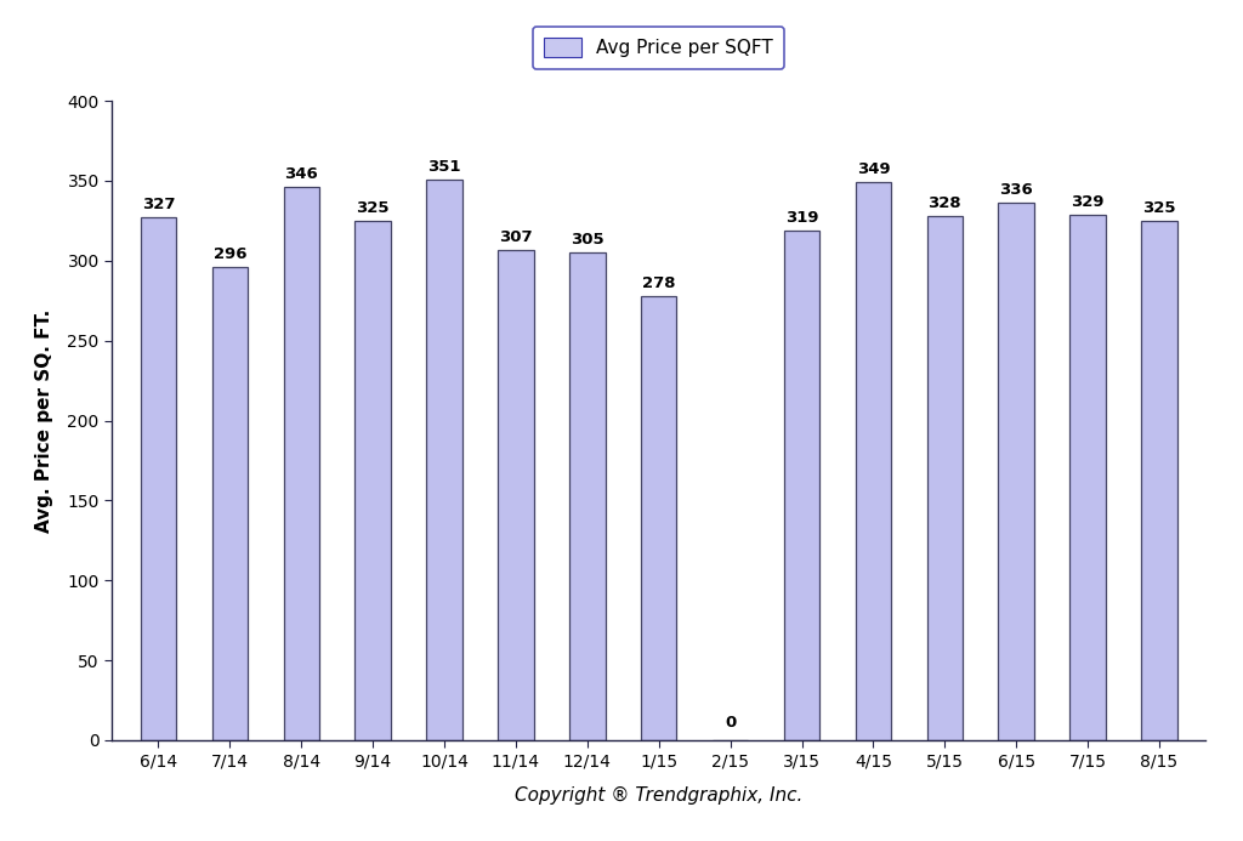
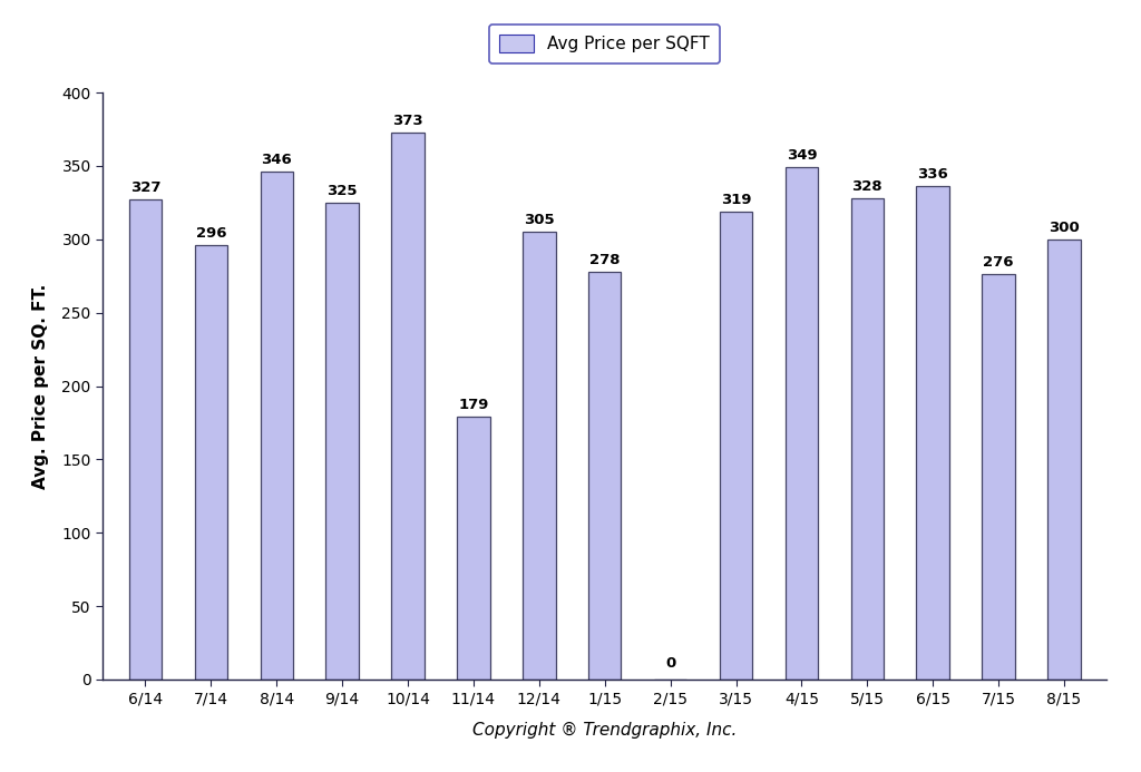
10/14: 351 -> 373
11/14: 307 -> 179
7/15: 329 -> 276
8/15: 325 -> 300
